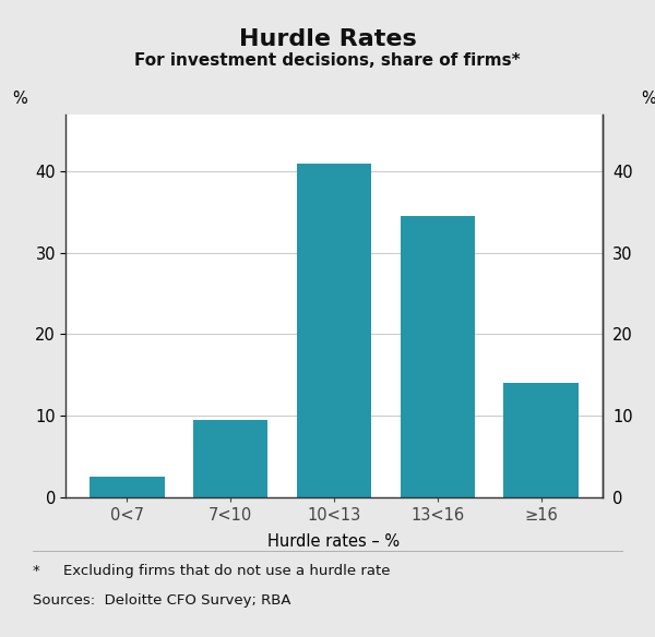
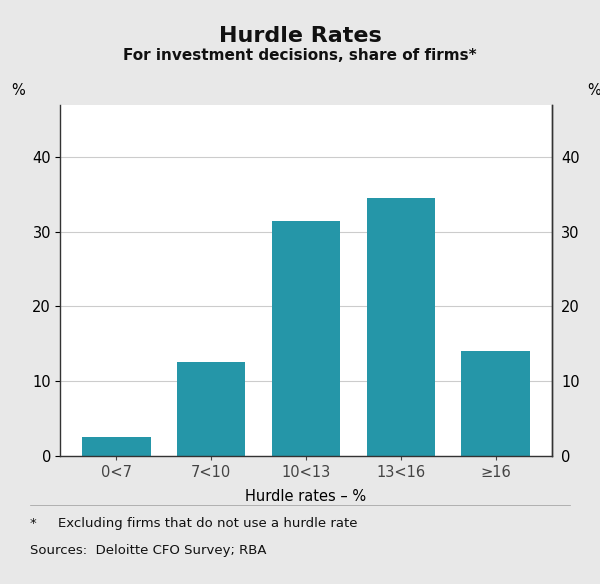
7<10: 9.5 -> 12.6
10<13: 41.0 -> 31.4
